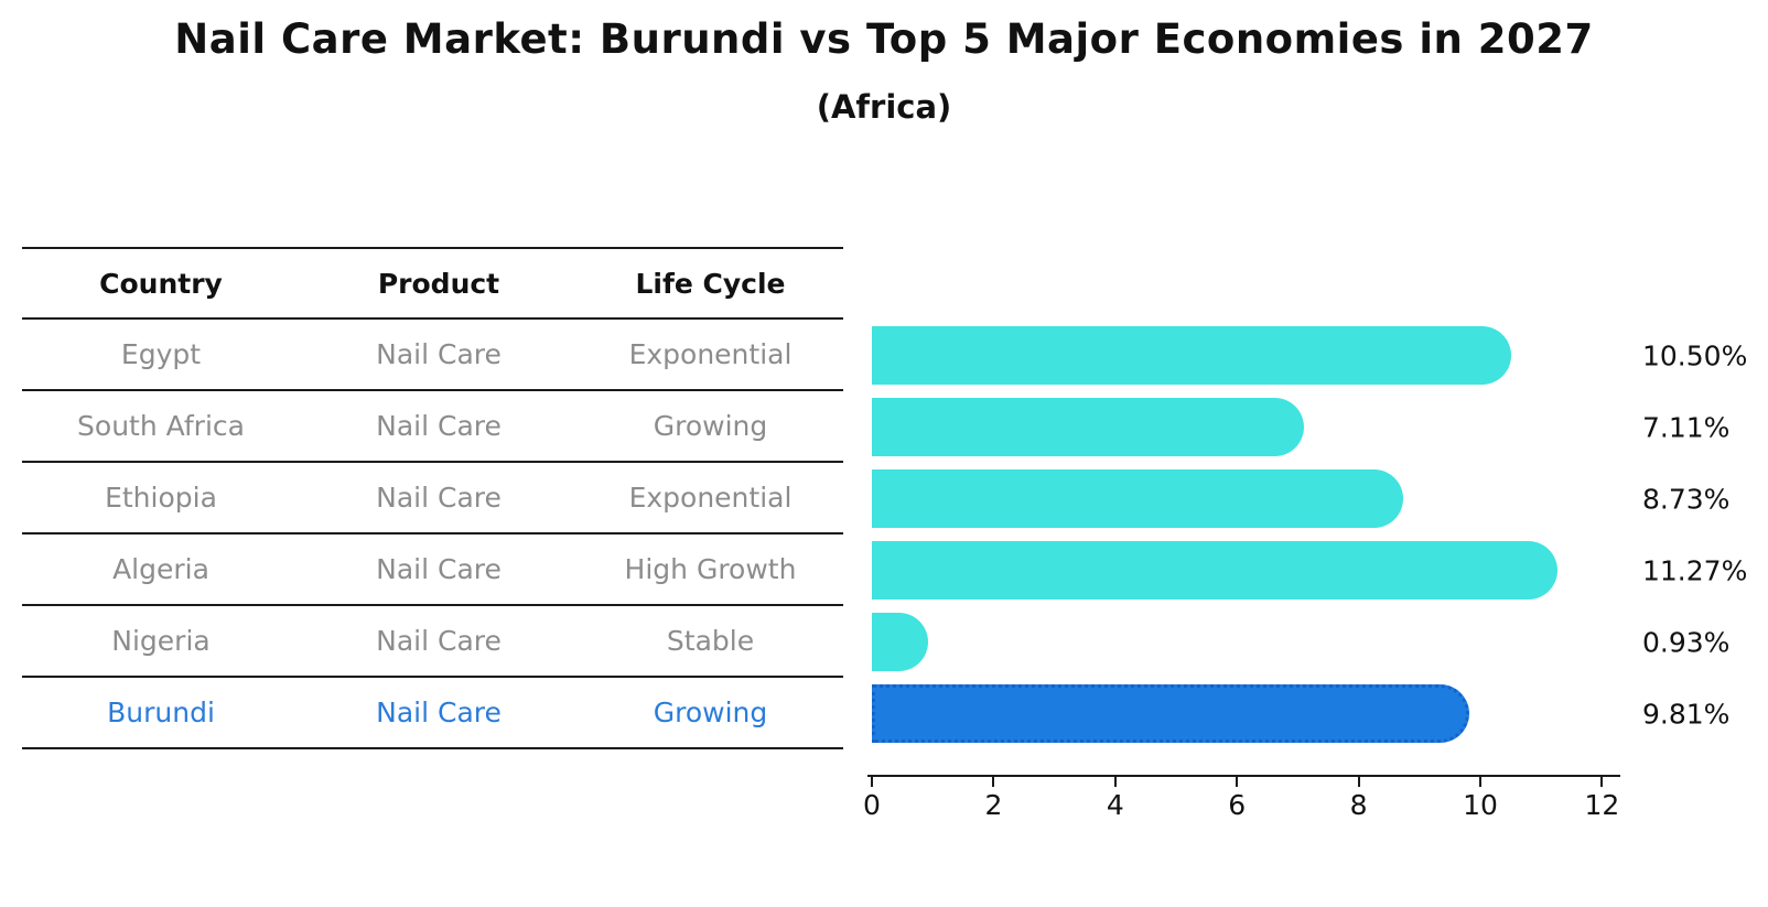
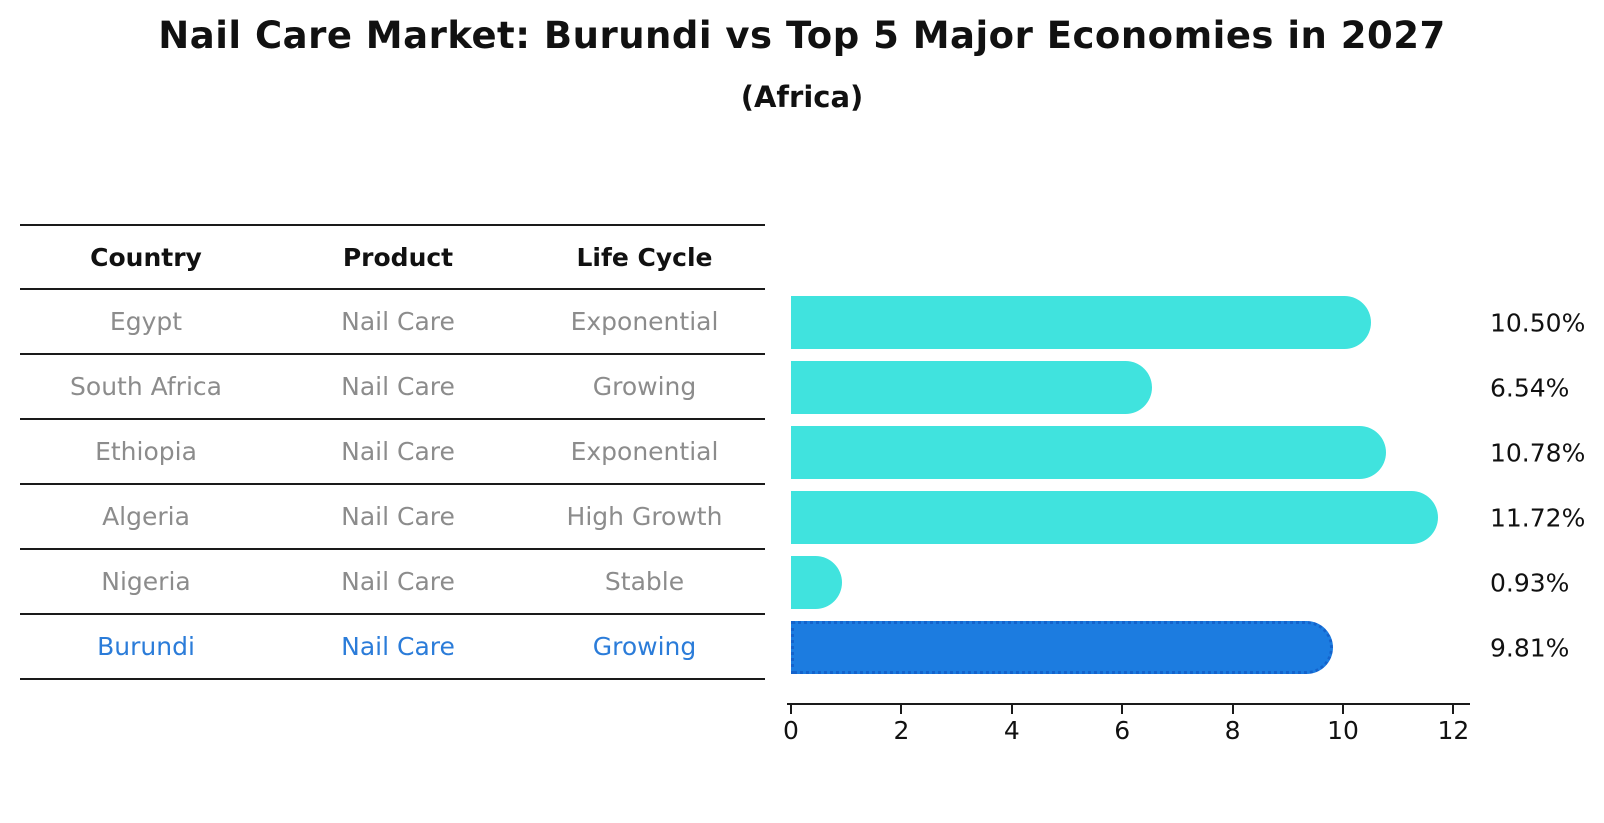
South Africa: 7.11% -> 6.54%
Ethiopia: 8.73% -> 10.78%
Algeria: 11.27% -> 11.72%
